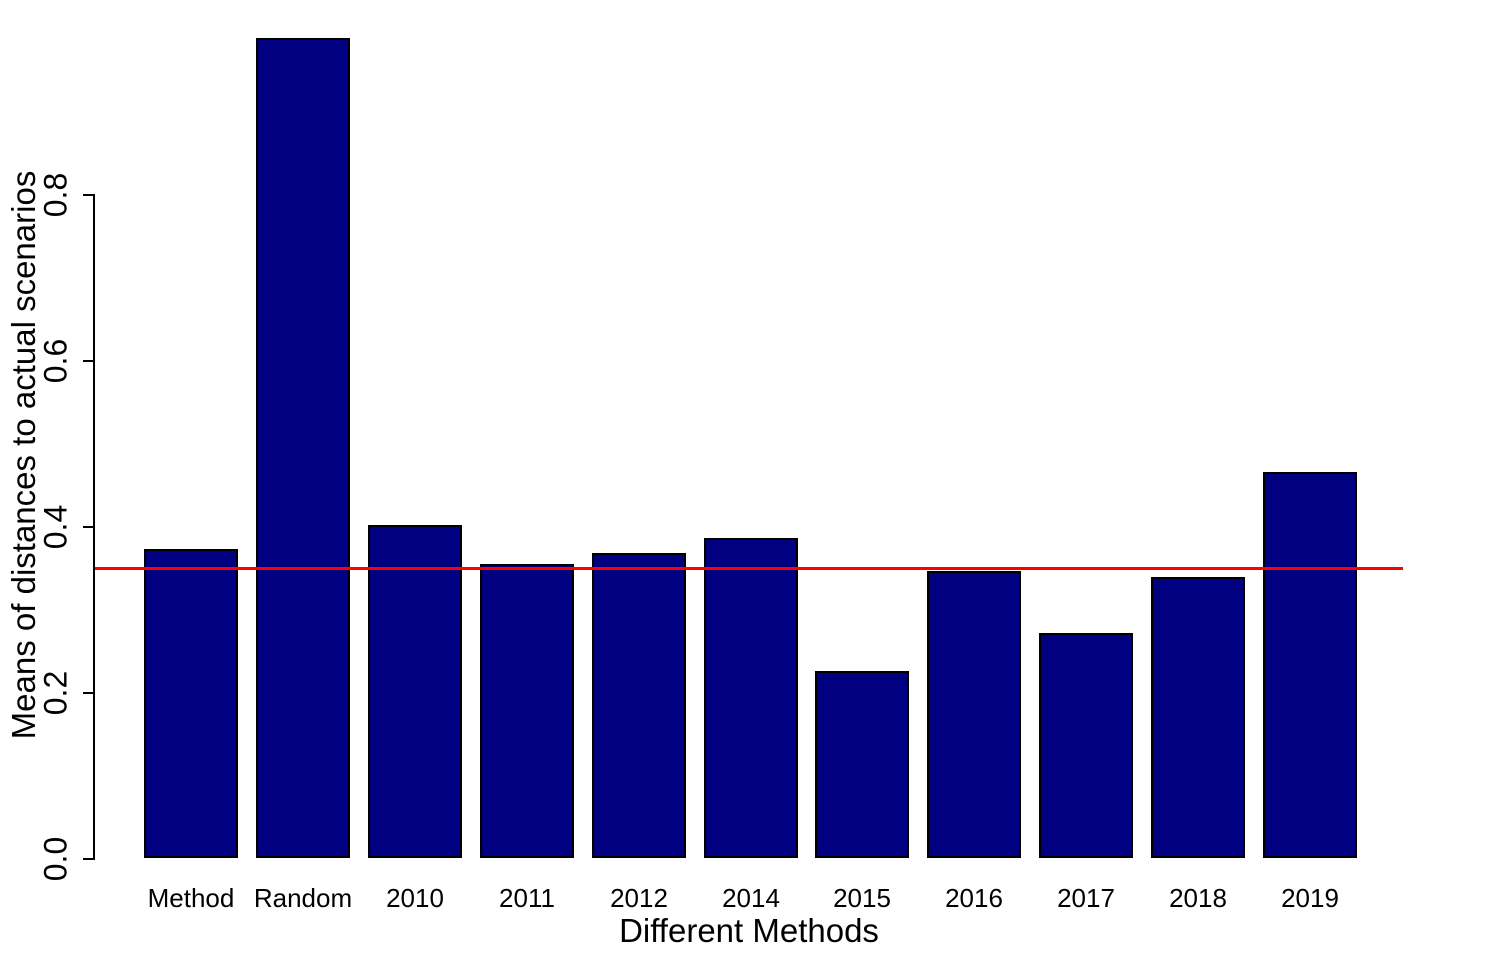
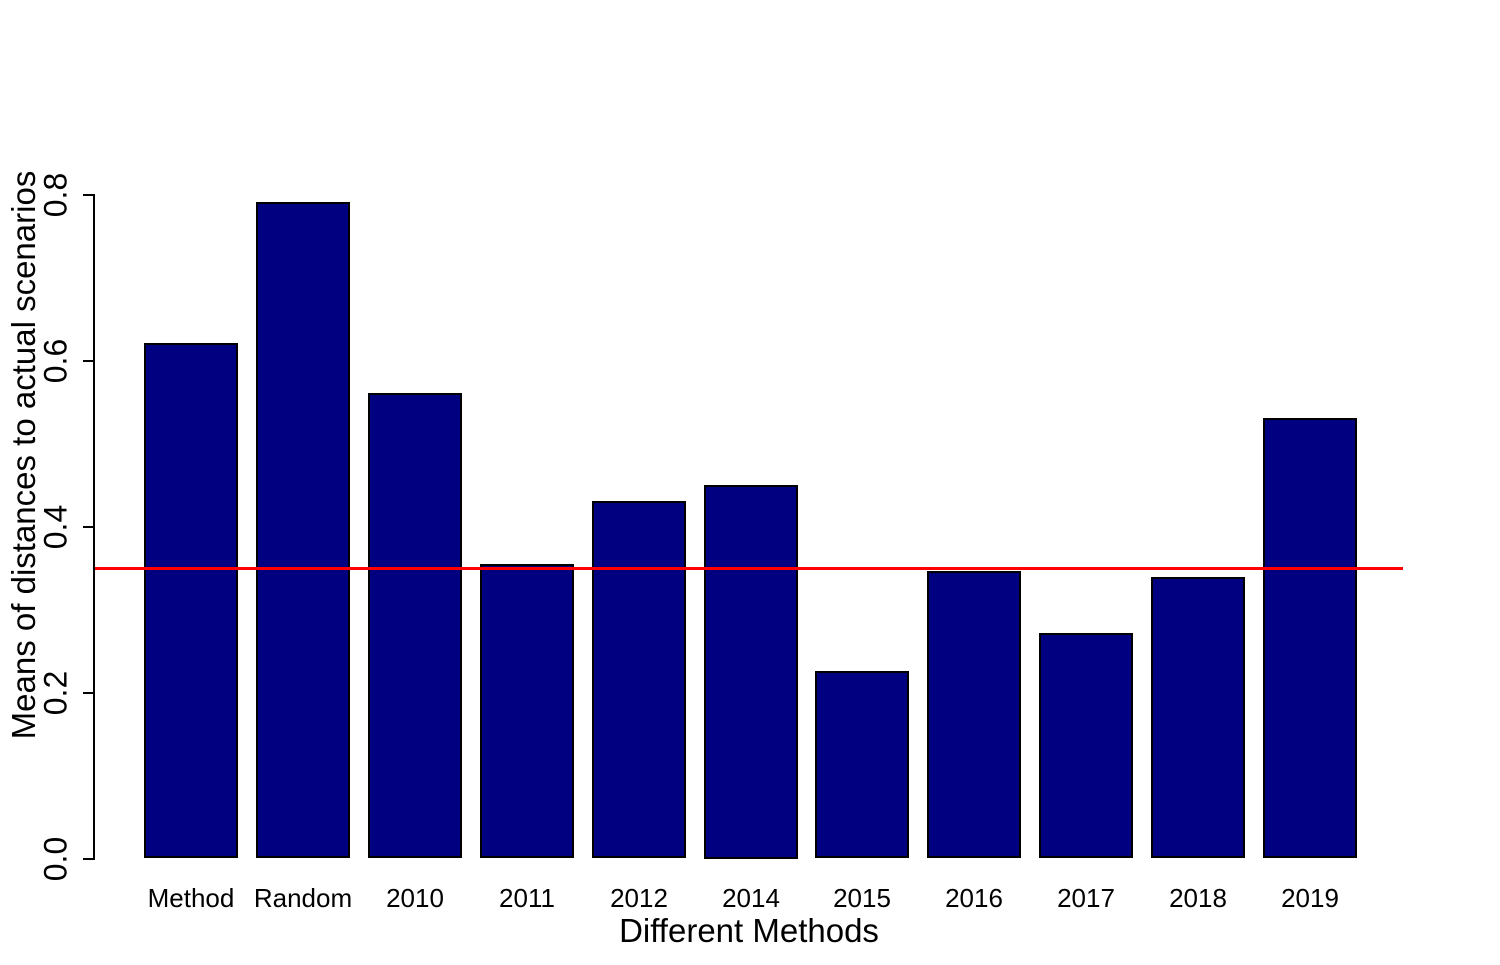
Method: 0.37 -> 0.62
Random: 0.99 -> 0.79
2010: 0.40 -> 0.56
2012: 0.37 -> 0.43
2014: 0.39 -> 0.45
2019: 0.47 -> 0.53
